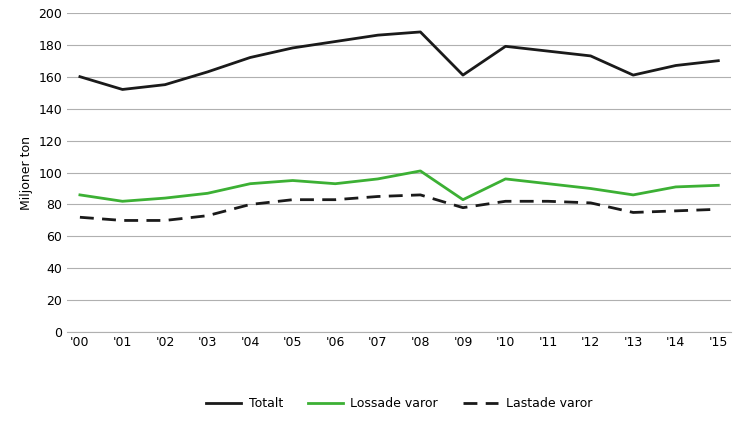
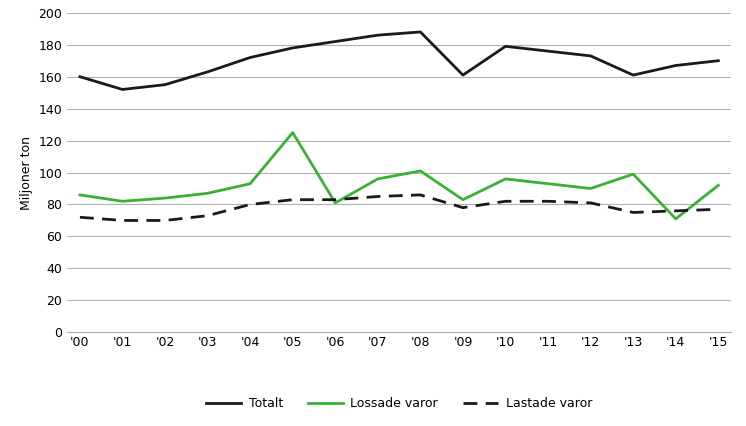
Lossade varor/'05: 95 -> 125
Lossade varor/'06: 93 -> 81
Lossade varor/'13: 86 -> 99
Lossade varor/'14: 91 -> 71
